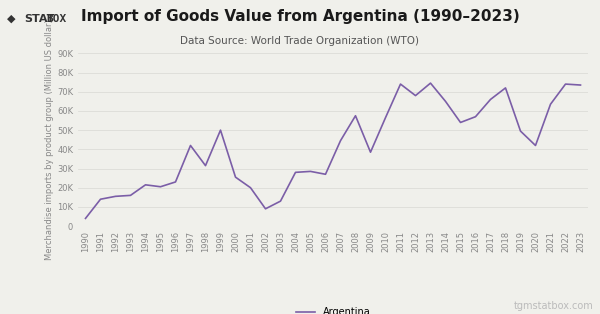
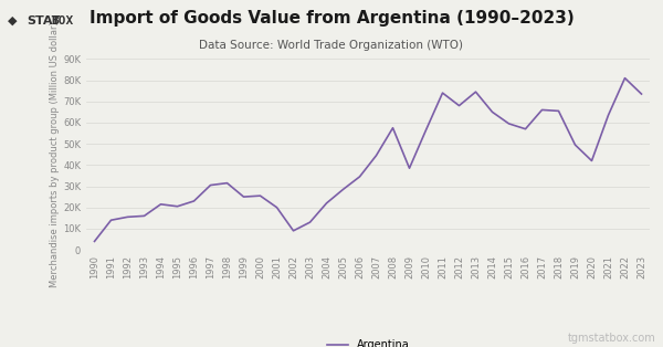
1997: 42K -> 30K
1999: 50K -> 25K
2004: 28K -> 22K
2006: 27K -> 34K
2015: 54K -> 60K
2018: 72K -> 66K
2022: 74K -> 81K
